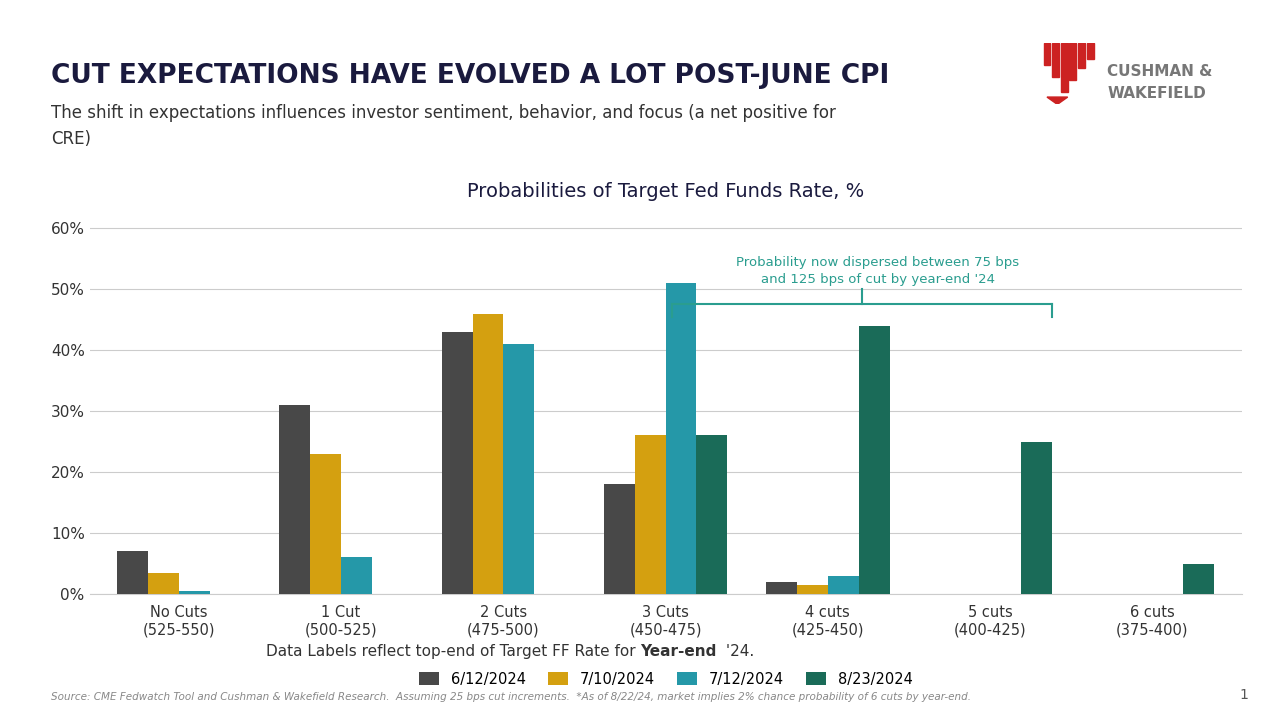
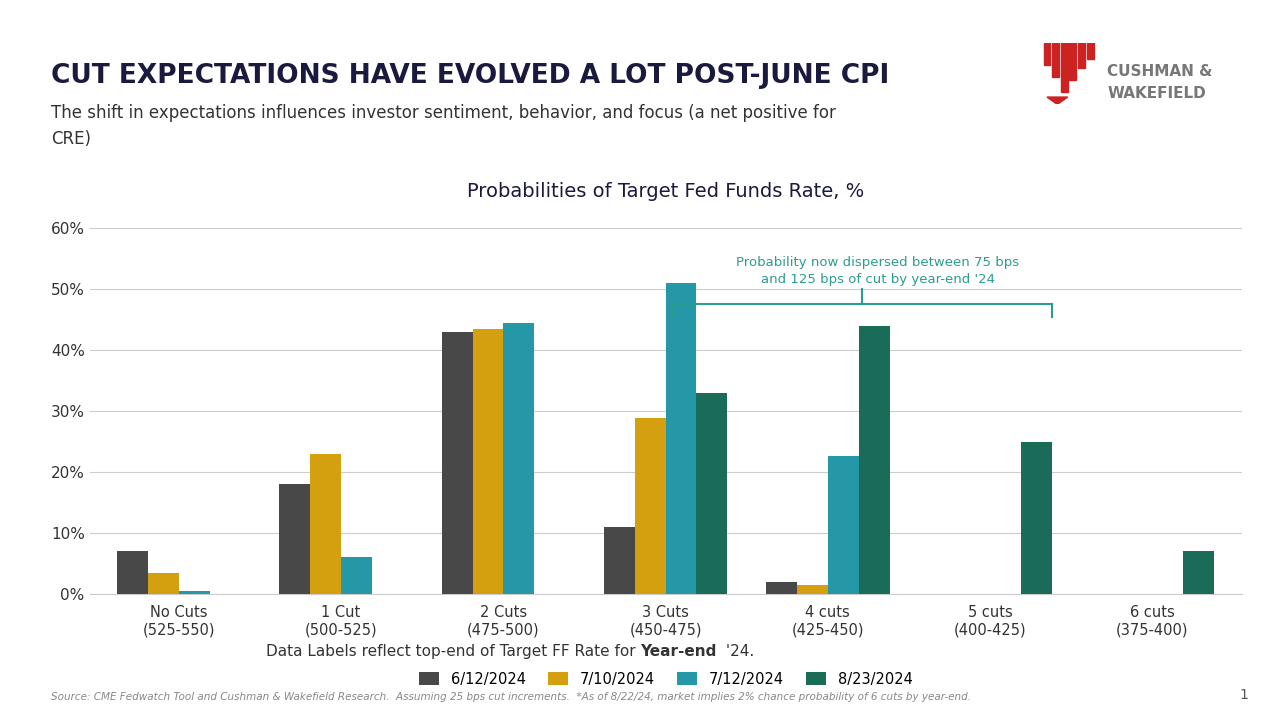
6/12/2024/1 Cut (500-525): 31% -> 18%
7/10/2024/2 Cuts (475-500): 46.0% -> 43.4%
7/12/2024/2 Cuts (475-500): 41.0% -> 44.4%
6/12/2024/3 Cuts (450-475): 18% -> 11%
7/10/2024/3 Cuts (450-475): 26.0% -> 28.8%
8/23/2024/3 Cuts (450-475): 26% -> 33%
7/12/2024/4 cuts (425-450): 3.0% -> 22.6%
8/23/2024/6 cuts (375-400): 5% -> 7%
